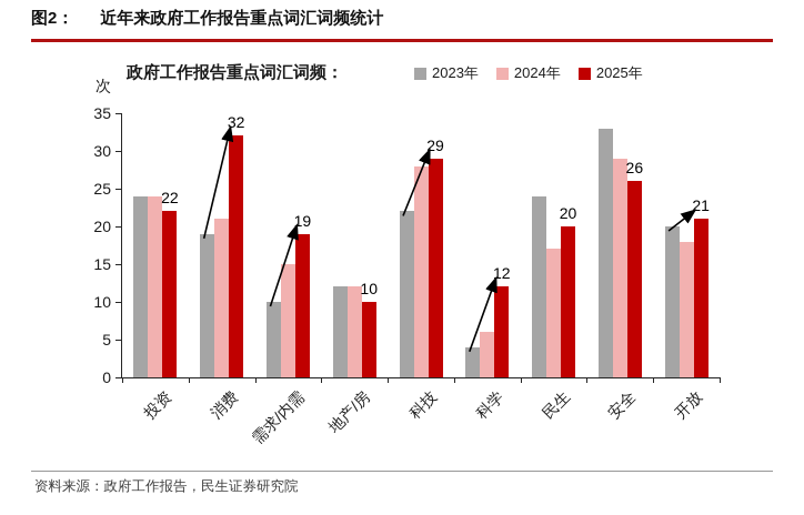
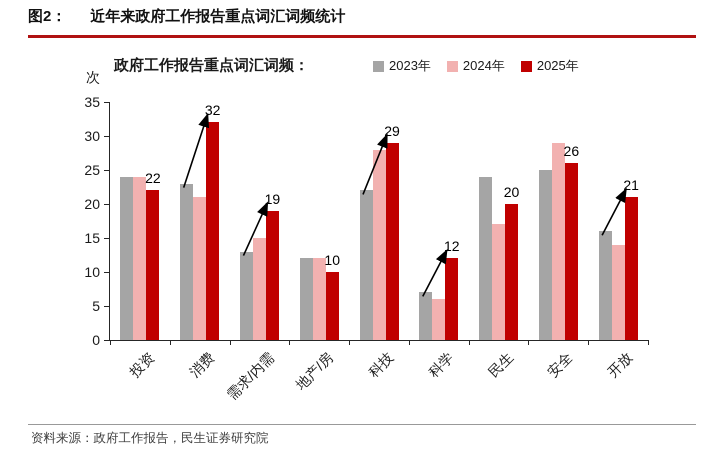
2023年/消费: 19 -> 23
2023年/需求/内需: 10 -> 13
2023年/科学: 4 -> 7
2023年/安全: 33 -> 25
2023年/开放: 20 -> 16
2024年/开放: 18 -> 14
